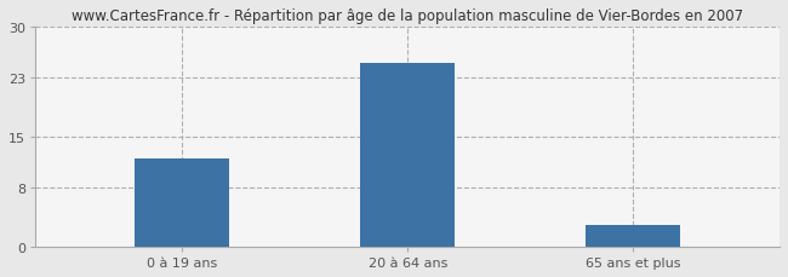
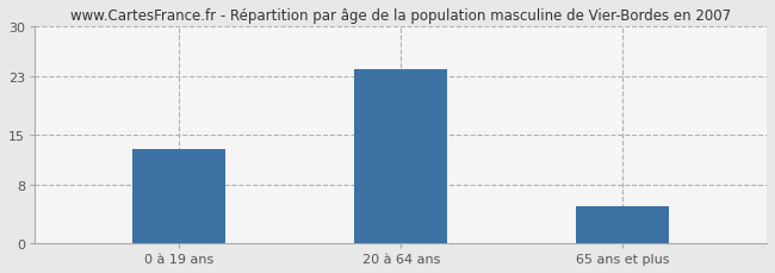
0 à 19 ans: 12 -> 13
20 à 64 ans: 25 -> 24
65 ans et plus: 3 -> 5
